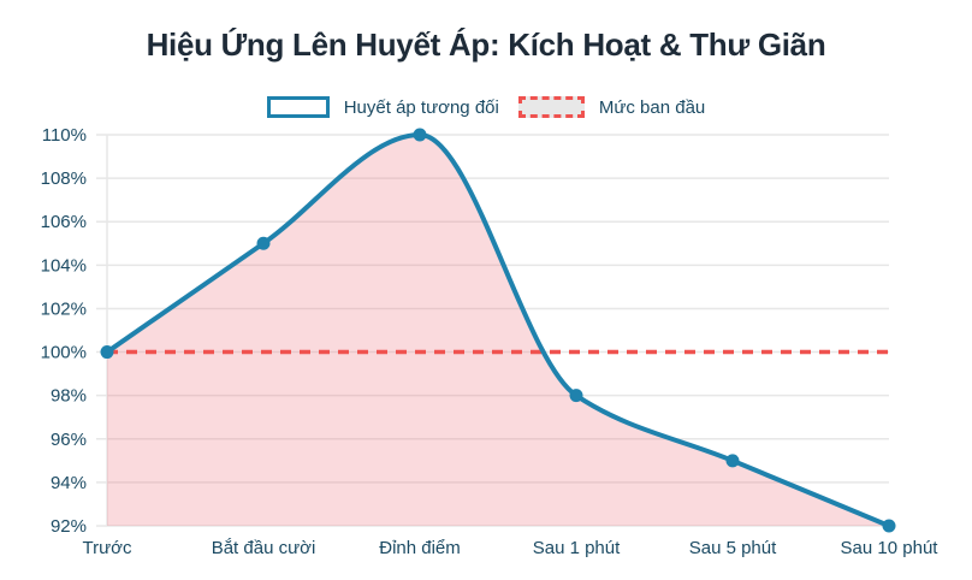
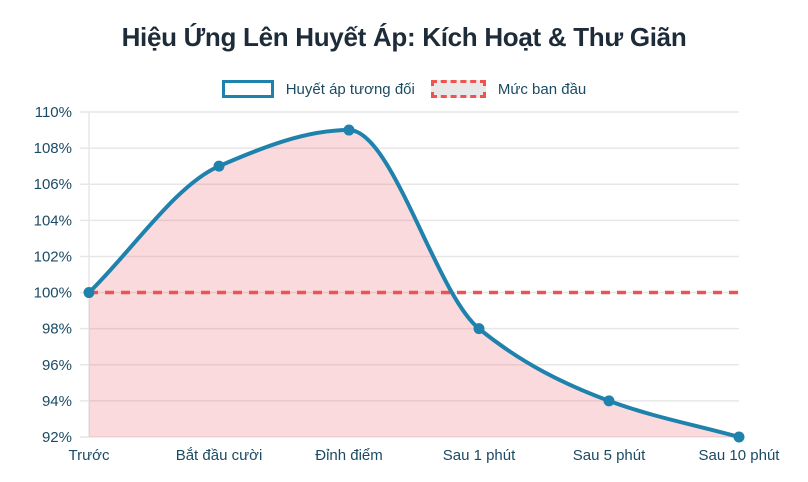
Bắt đầu cười: 105% -> 107%
Đỉnh điểm: 110% -> 109%
Sau 5 phút: 95% -> 94%
